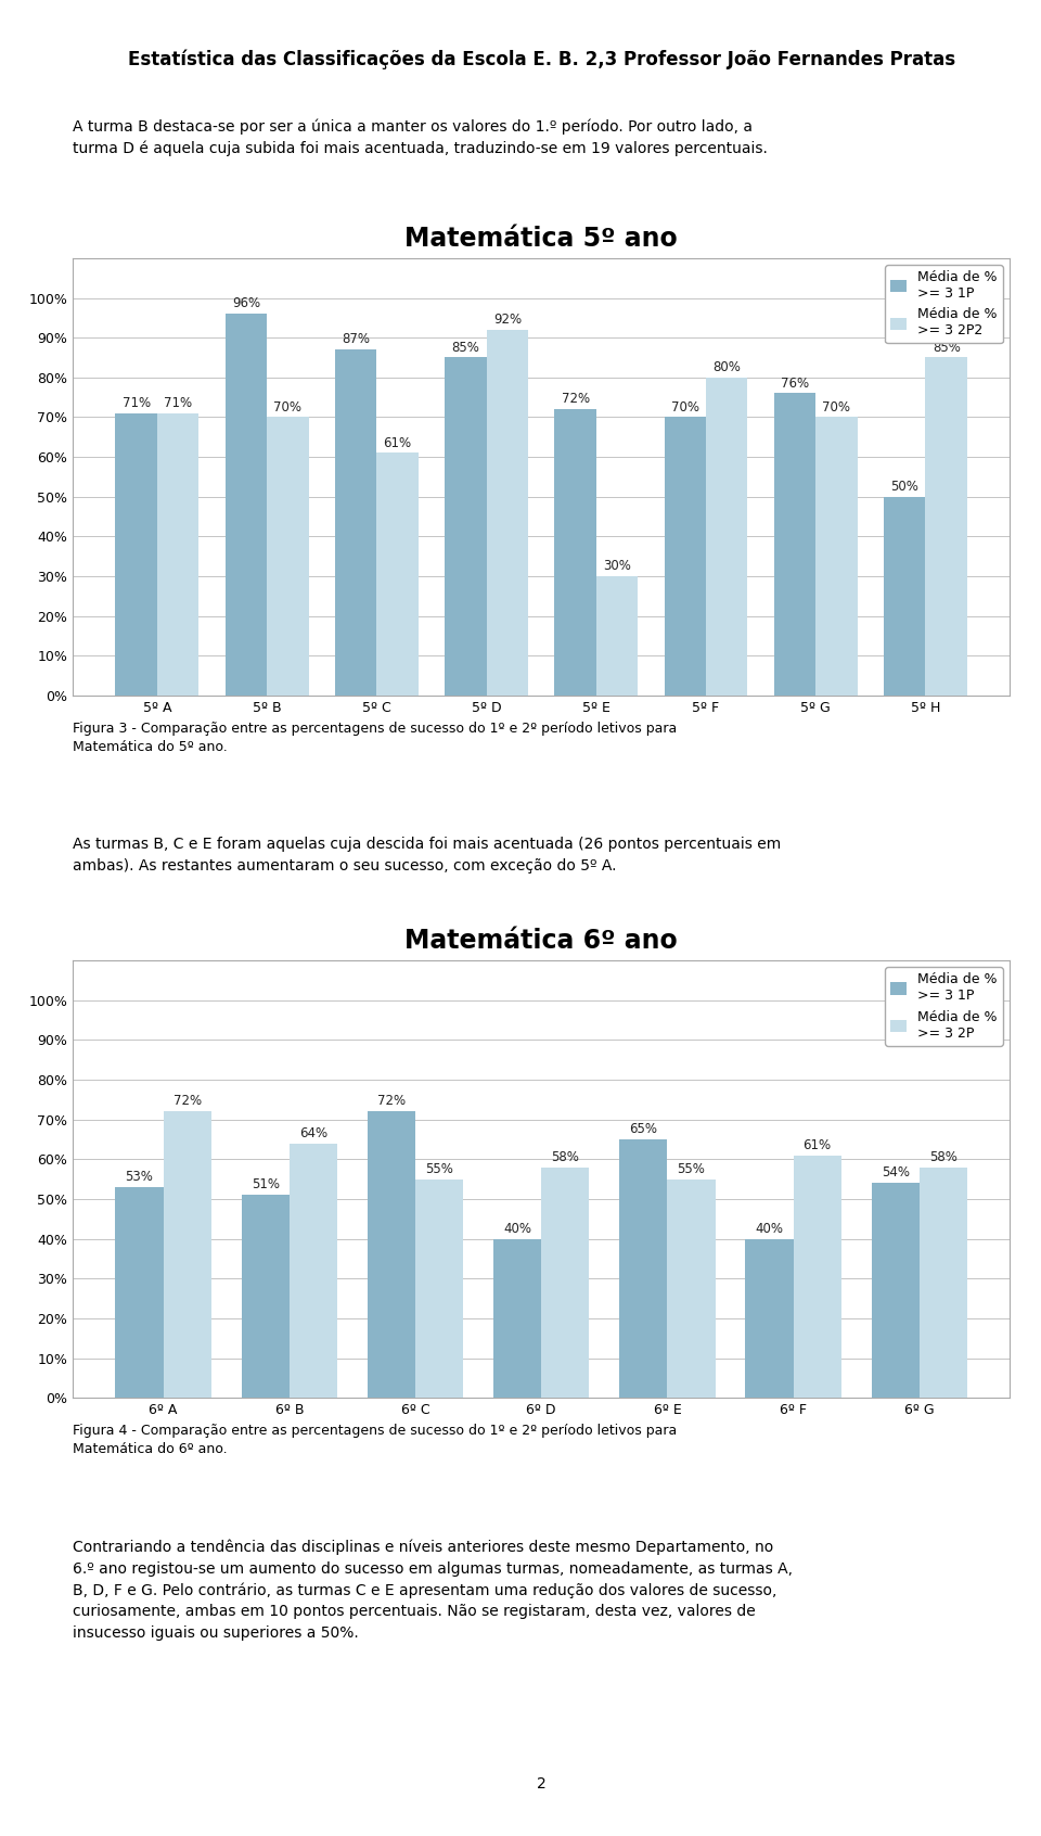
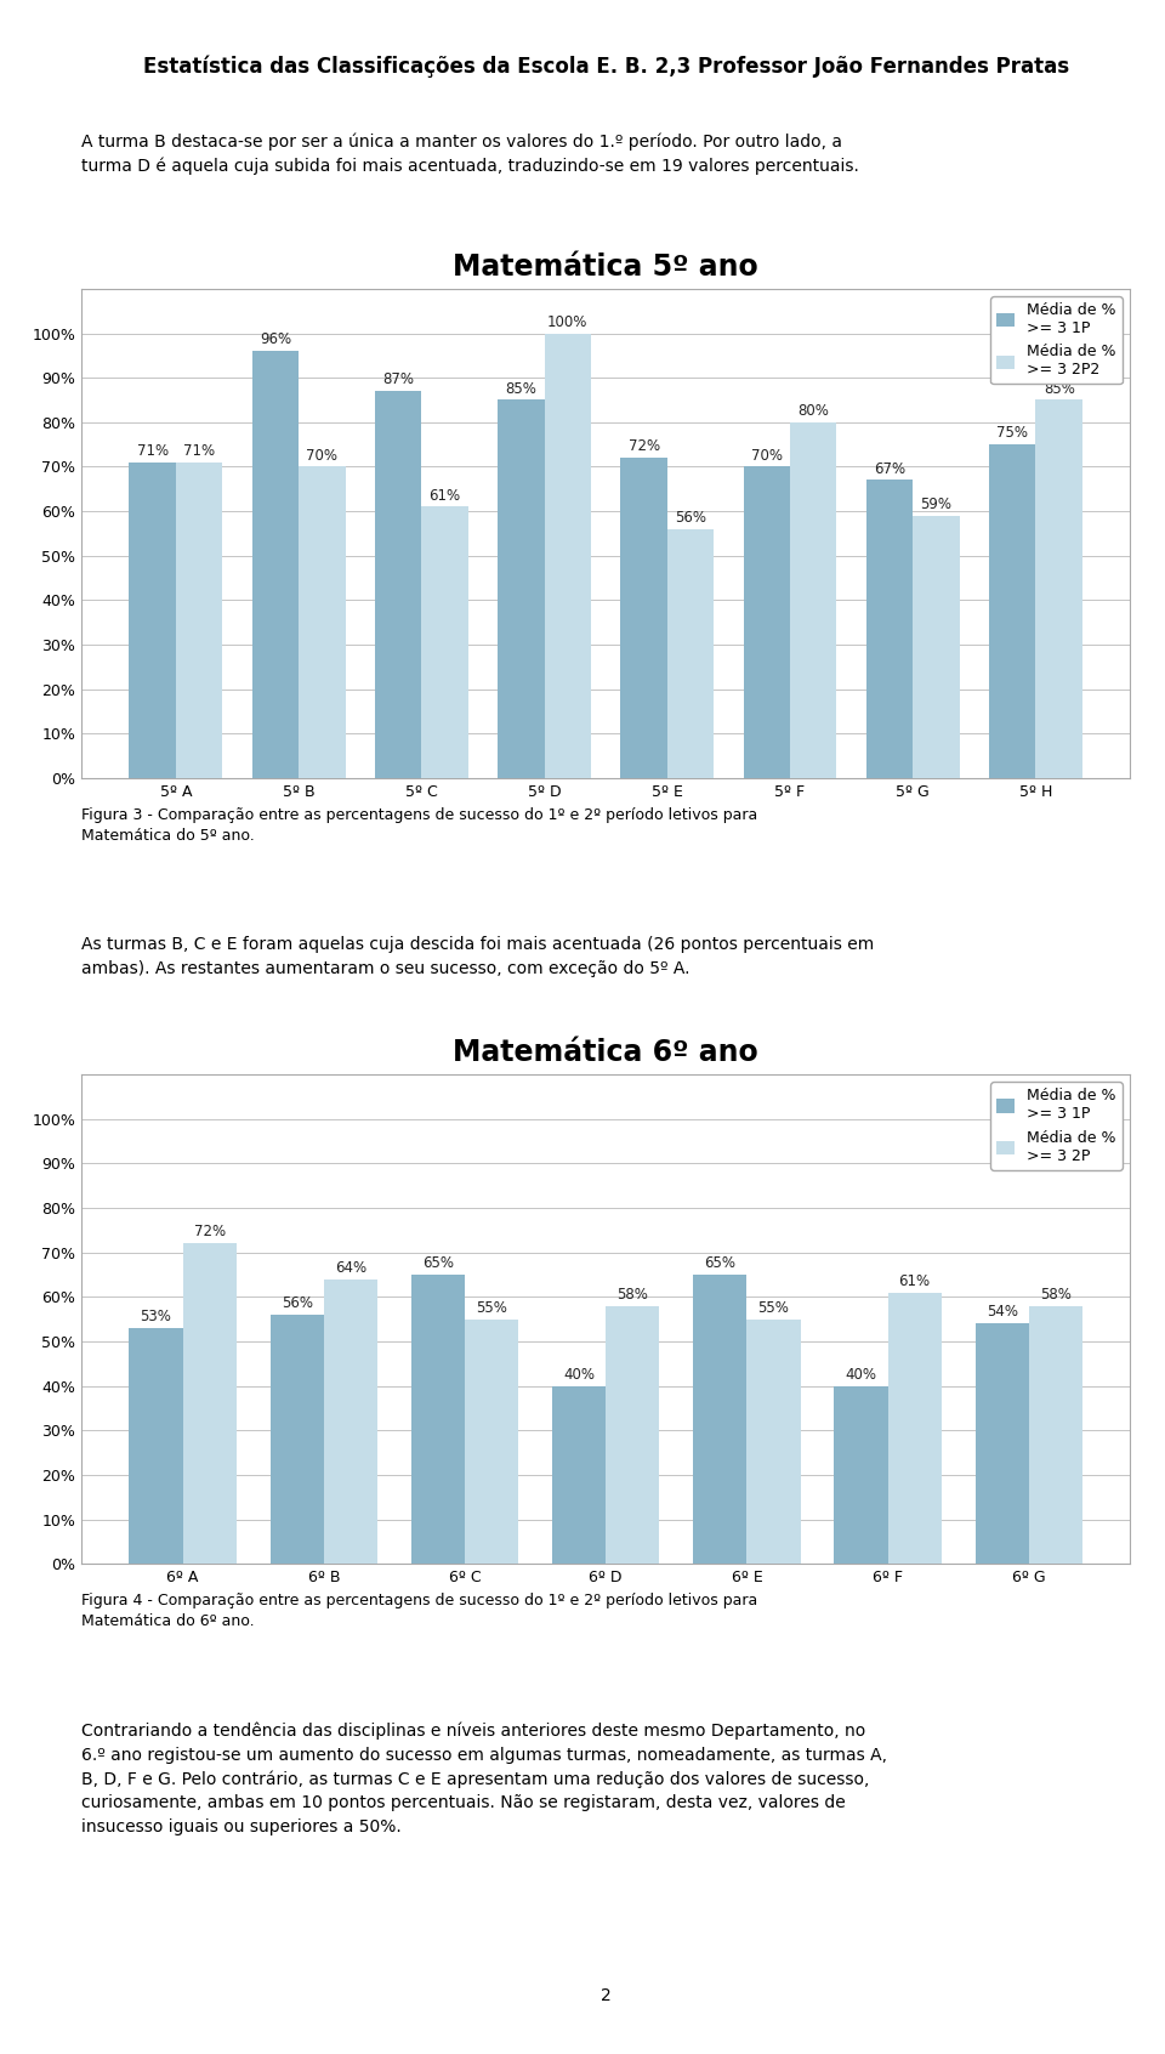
Matemática 5º ano/Média de % >= 3 2P2/5º D: 92% -> 100%
Matemática 5º ano/Média de % >= 3 2P2/5º E: 30% -> 56%
Matemática 5º ano/Média de % >= 3 1P/5º G: 76% -> 67%
Matemática 5º ano/Média de % >= 3 2P2/5º G: 70% -> 59%
Matemática 5º ano/Média de % >= 3 1P/5º H: 50% -> 75%
Matemática 6º ano/Média de % >= 3 1P/6º B: 51% -> 56%
Matemática 6º ano/Média de % >= 3 1P/6º C: 72% -> 65%
